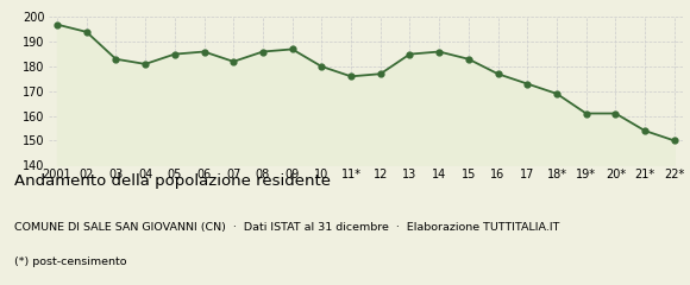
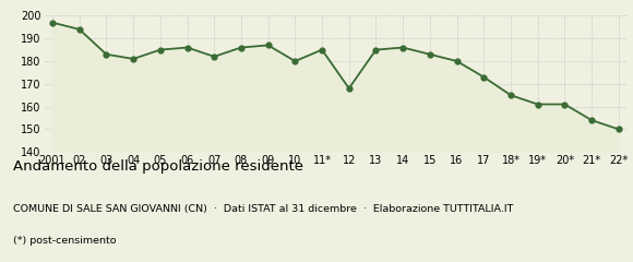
11*: 176 -> 185
12: 177 -> 168
16: 177 -> 180
18*: 169 -> 165
